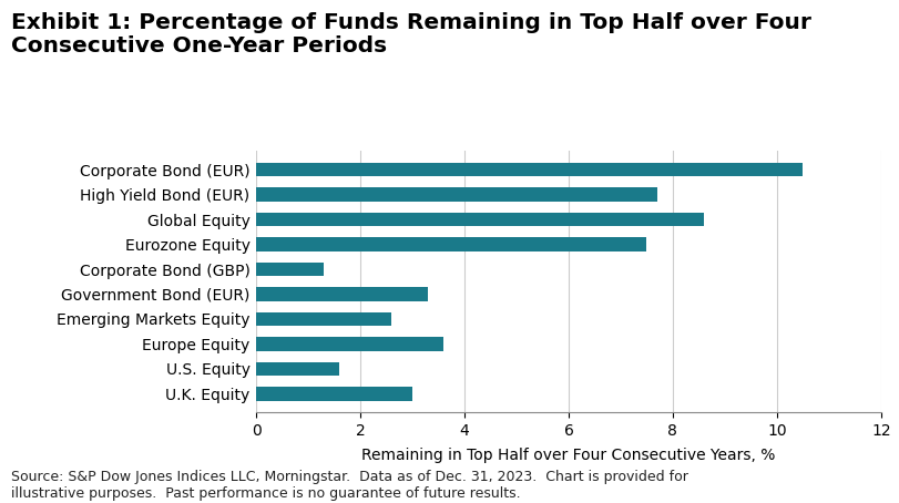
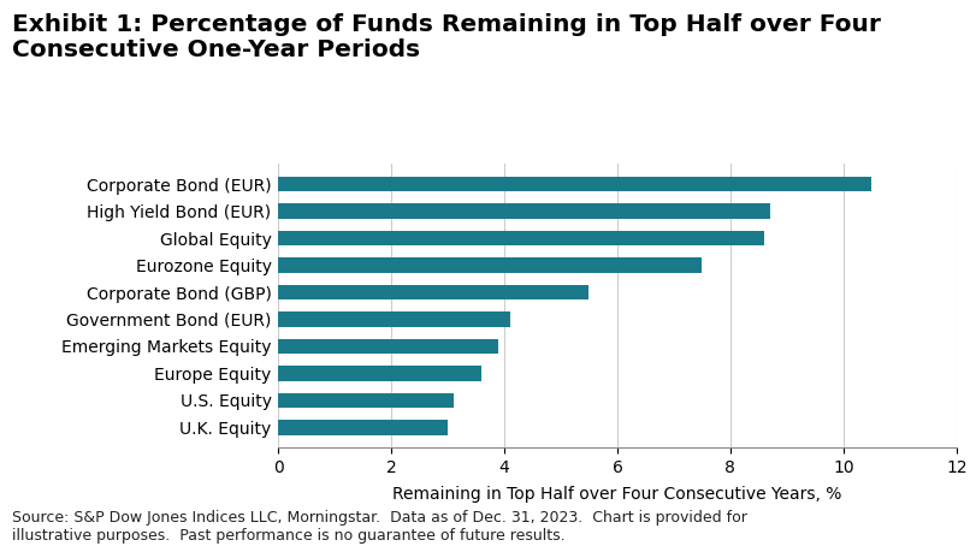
High Yield Bond (EUR): 7.7 -> 8.7
Corporate Bond (GBP): 1.3 -> 5.5
Government Bond (EUR): 3.3 -> 4.1
Emerging Markets Equity: 2.6 -> 3.9
U.S. Equity: 1.6 -> 3.1
